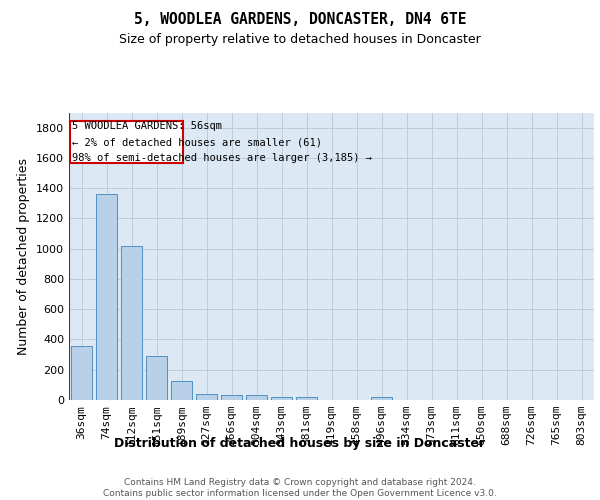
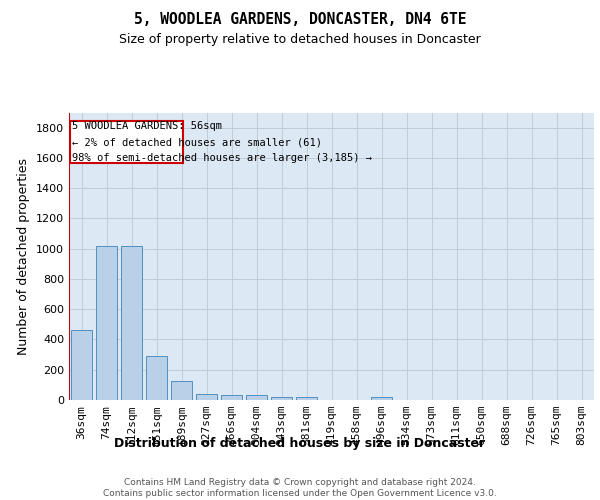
36sqm: 360 -> 460
74sqm: 1360 -> 1020
